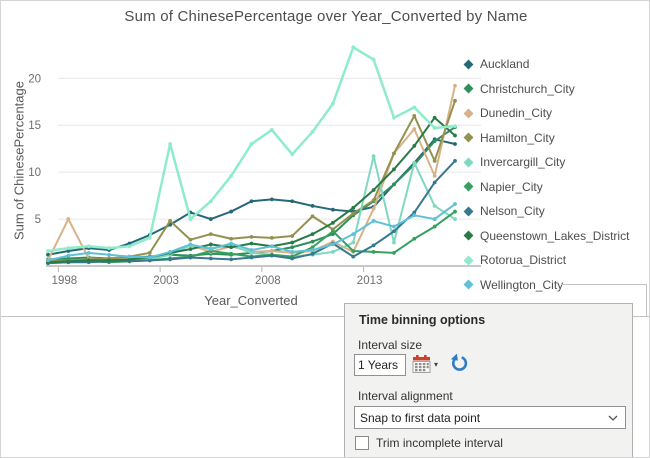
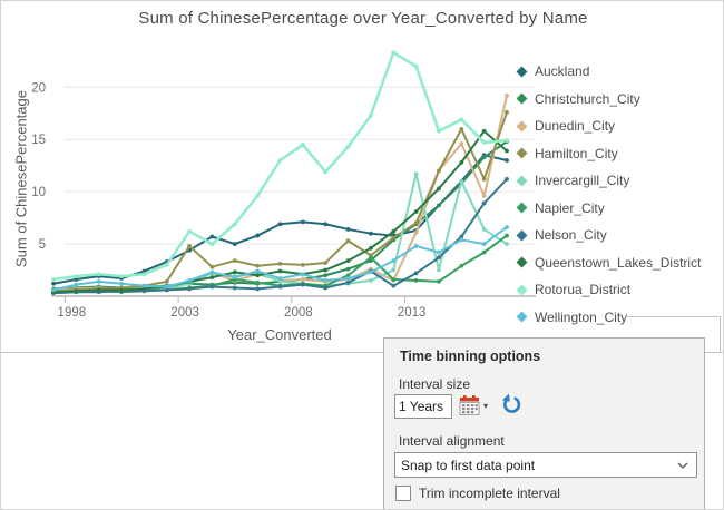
Dunedin_City/1998: 5 -> 1
Rotorua_District/2003: 13 -> 6
